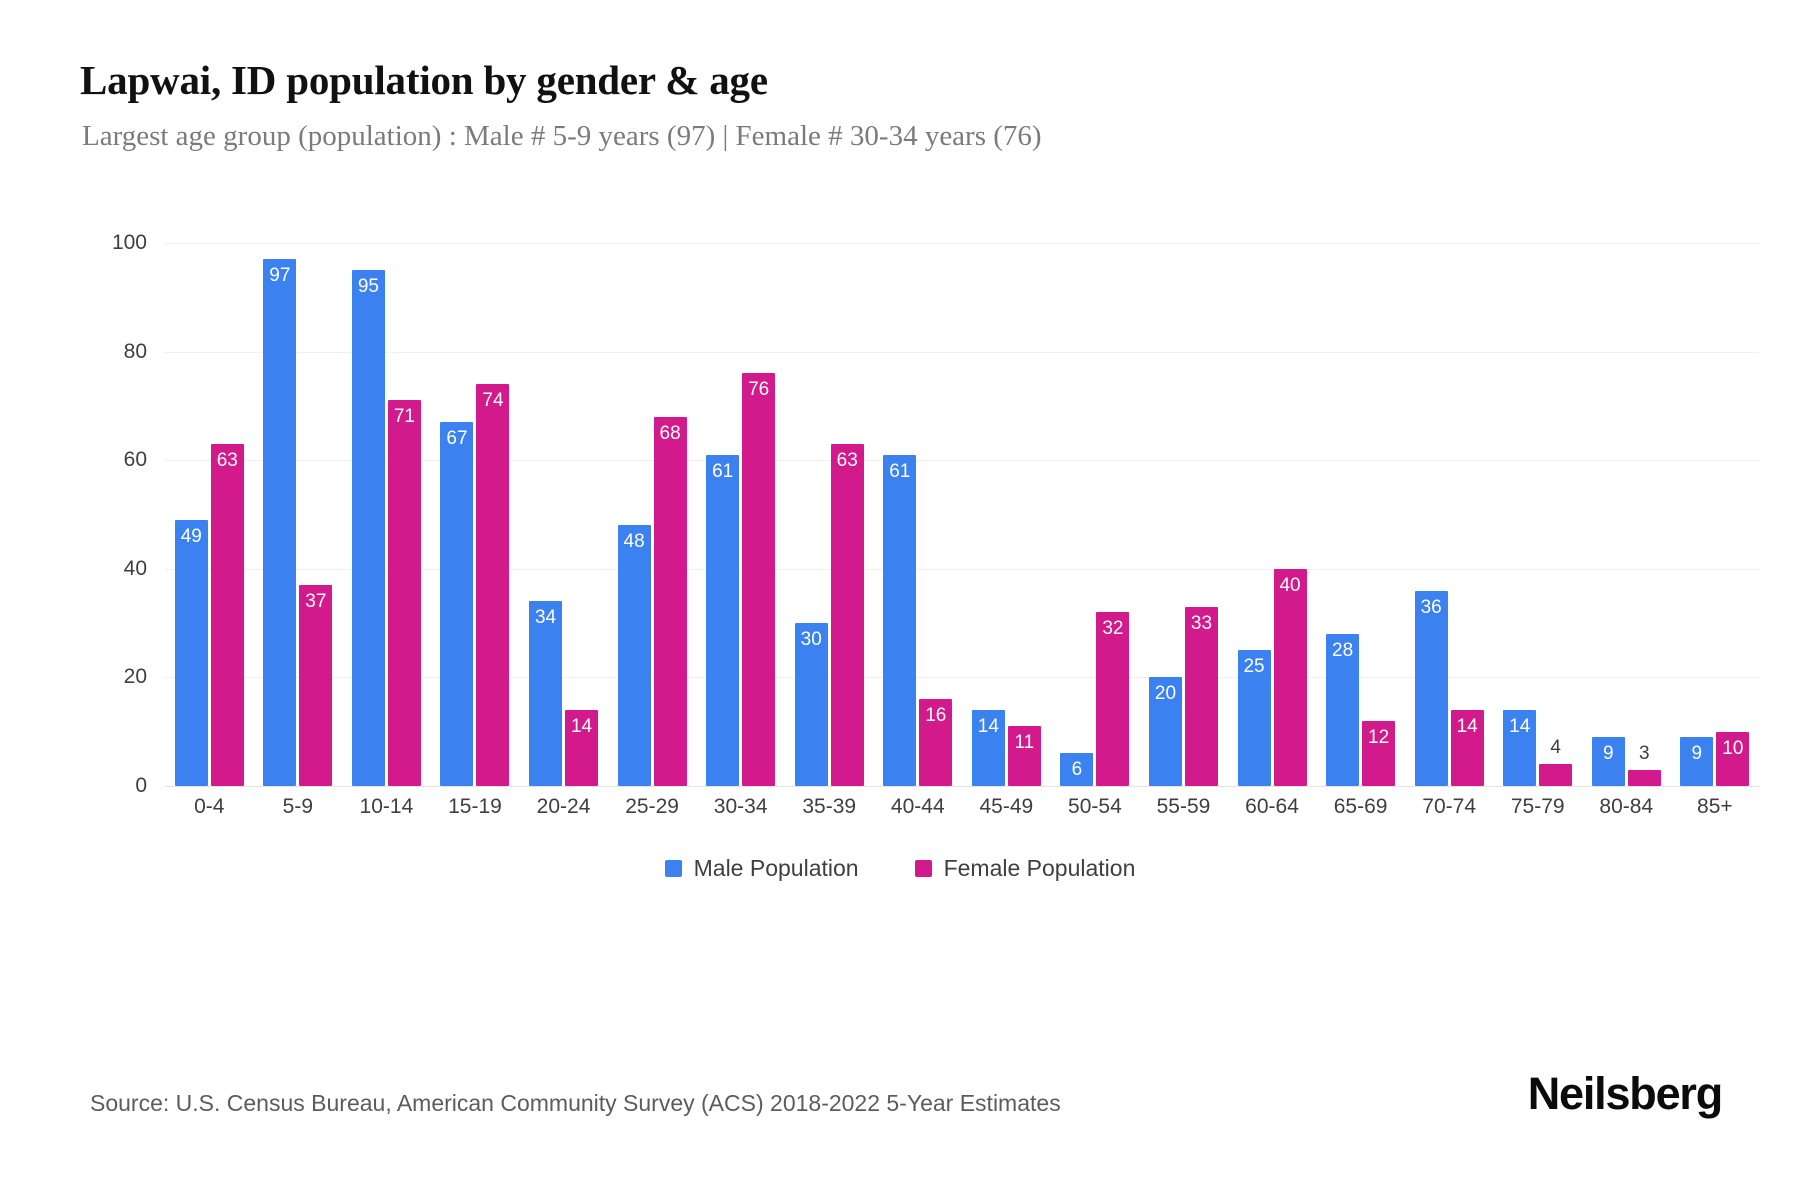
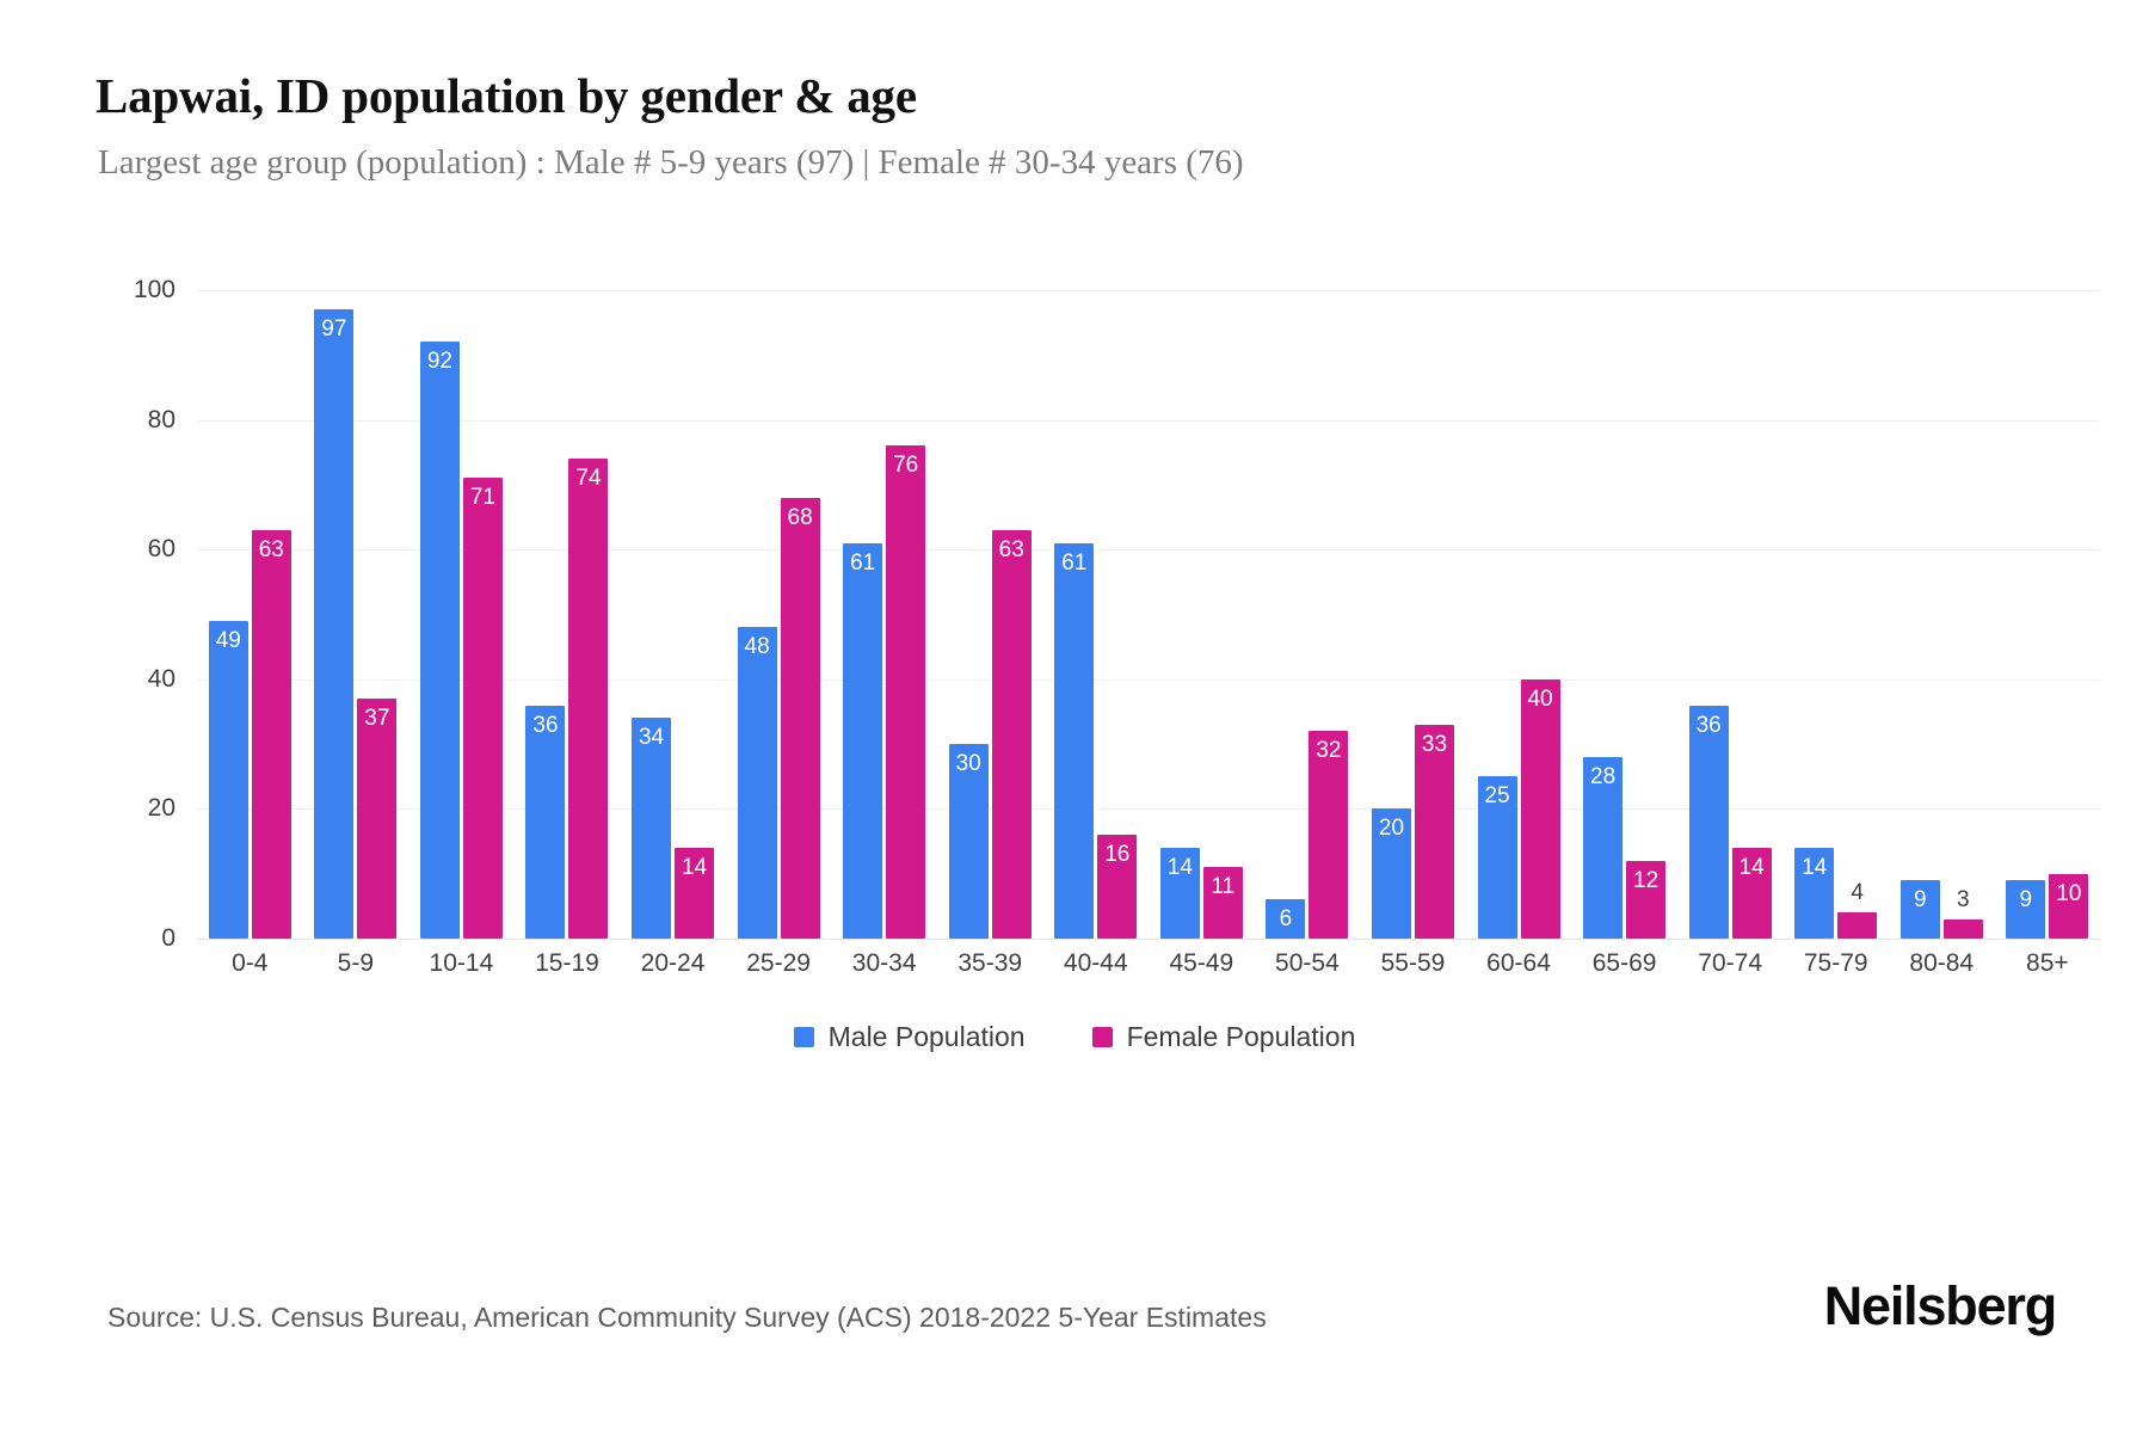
Male Population/10-14: 95 -> 92
Male Population/15-19: 67 -> 36
